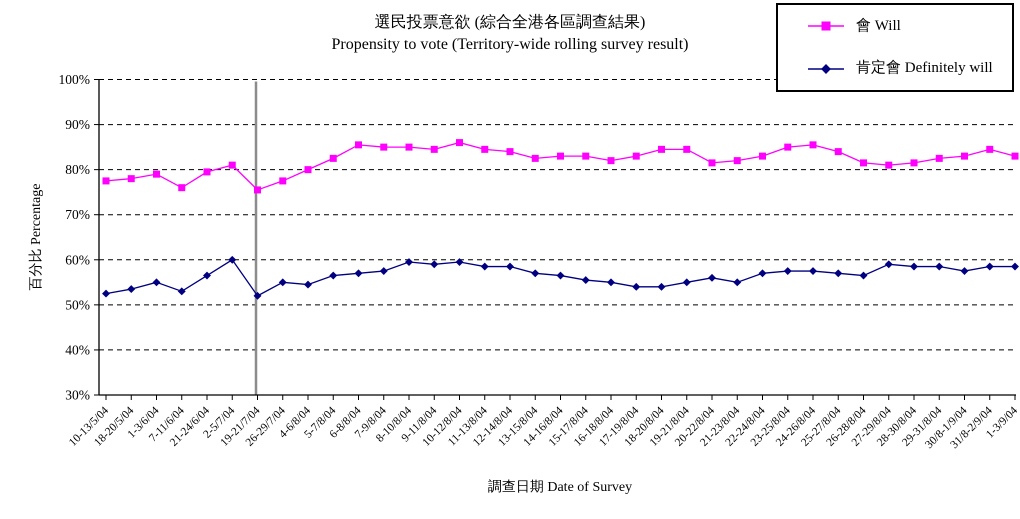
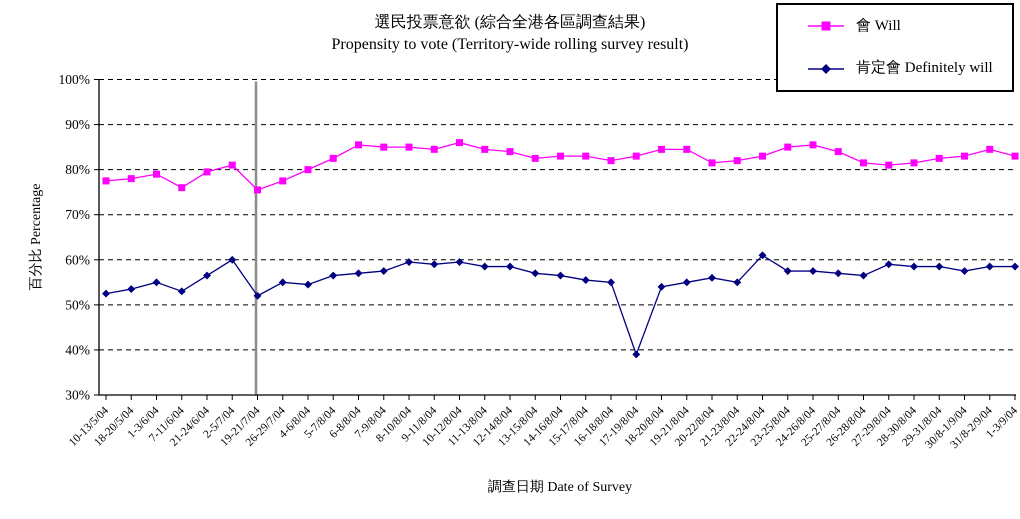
肯定會 Definitely will/17-19/8/04: 54% -> 39%
肯定會 Definitely will/22-24/8/04: 57% -> 61%
